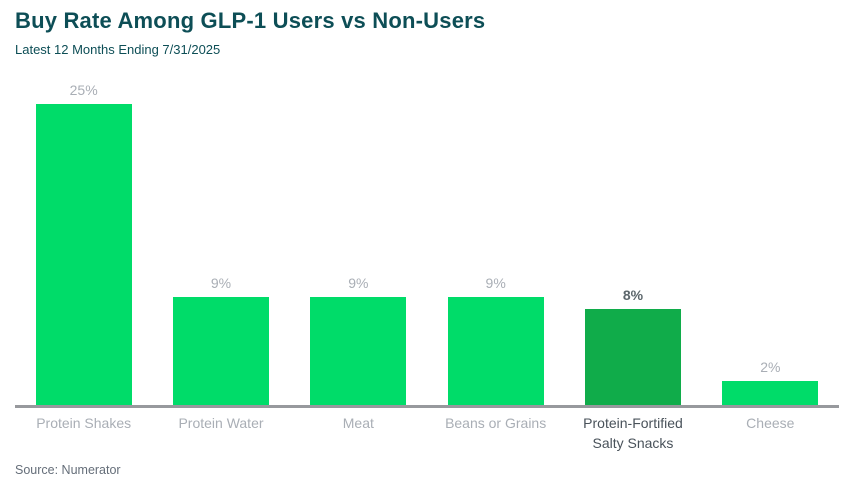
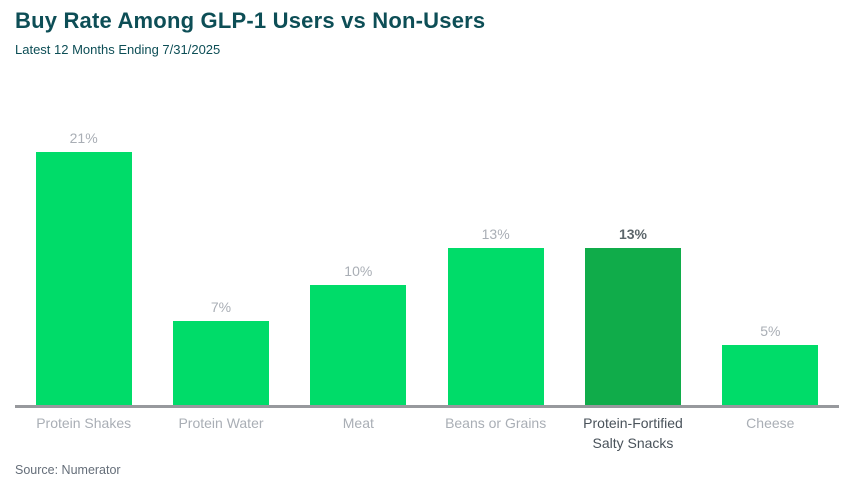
Protein Shakes: 25% -> 21%
Protein Water: 9% -> 7%
Meat: 9% -> 10%
Beans or Grains: 9% -> 13%
Protein-Fortified Salty Snacks: 8% -> 13%
Cheese: 2% -> 5%
